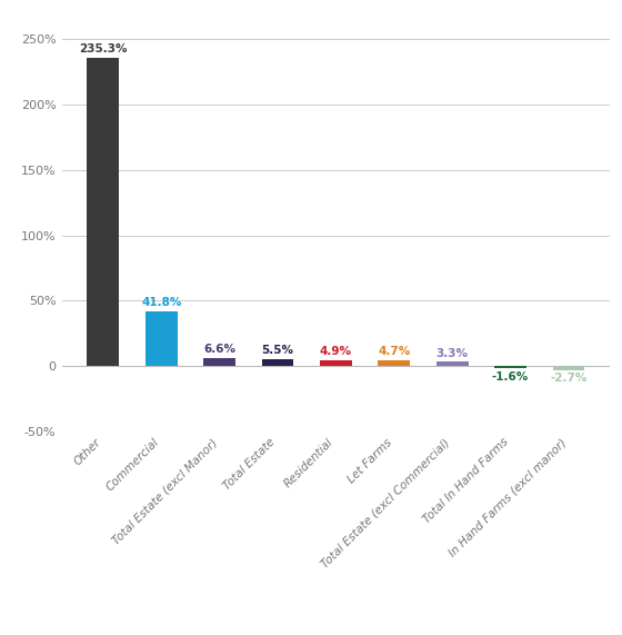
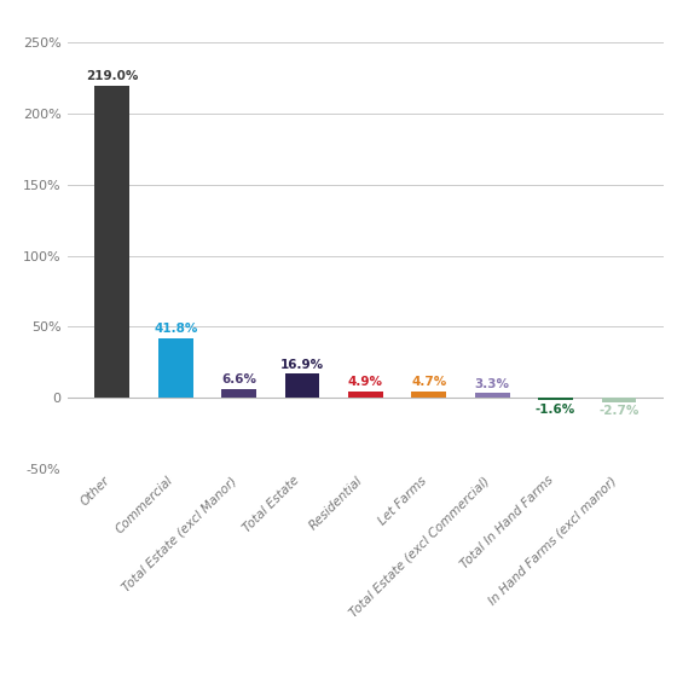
Other: 235.3% -> 219.0%
Total Estate: 5.5% -> 16.9%
